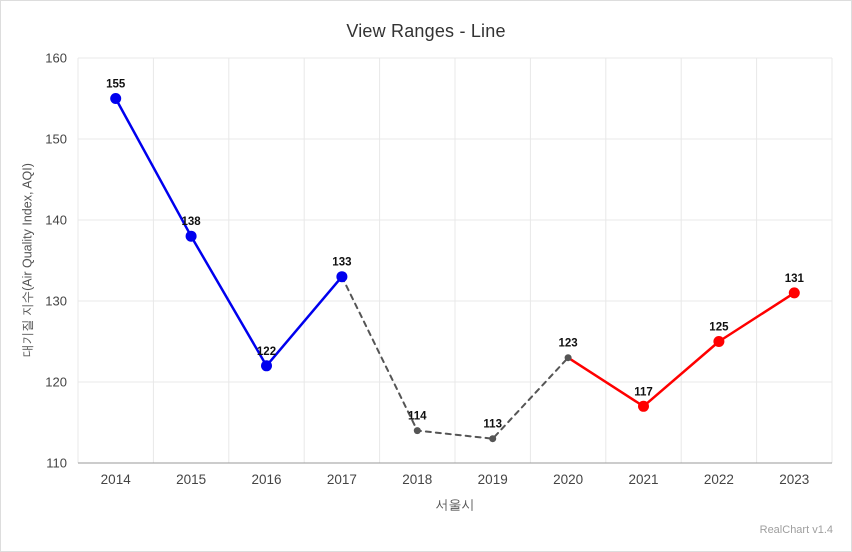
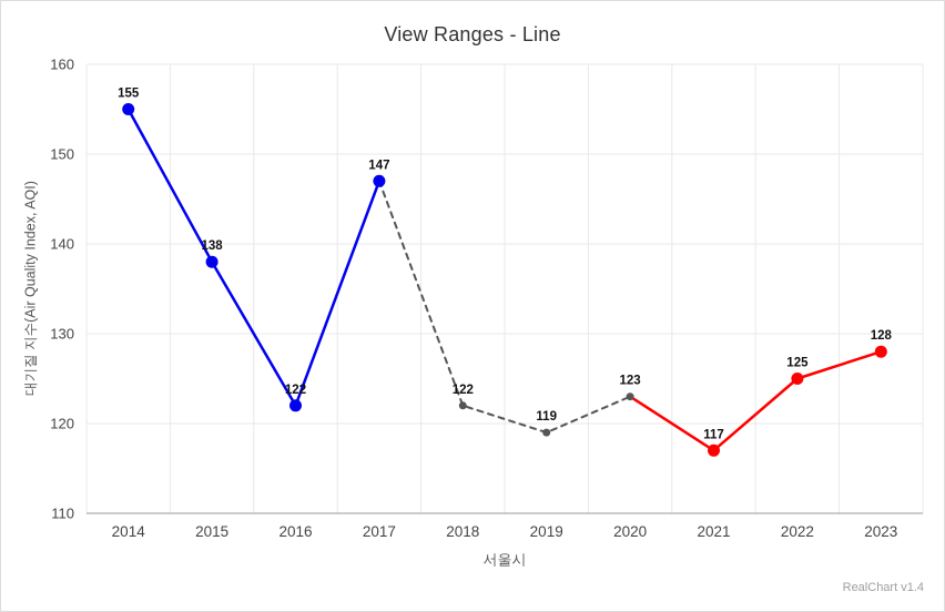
2017: 133 -> 147
2018: 114 -> 122
2019: 113 -> 119
2023: 131 -> 128
